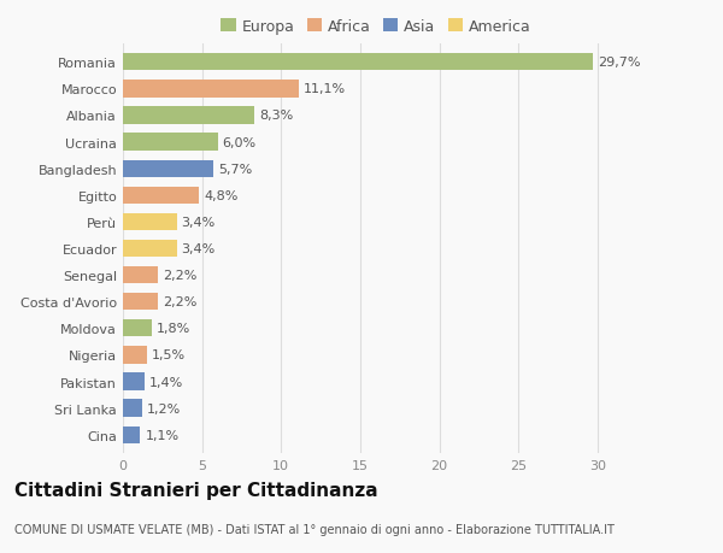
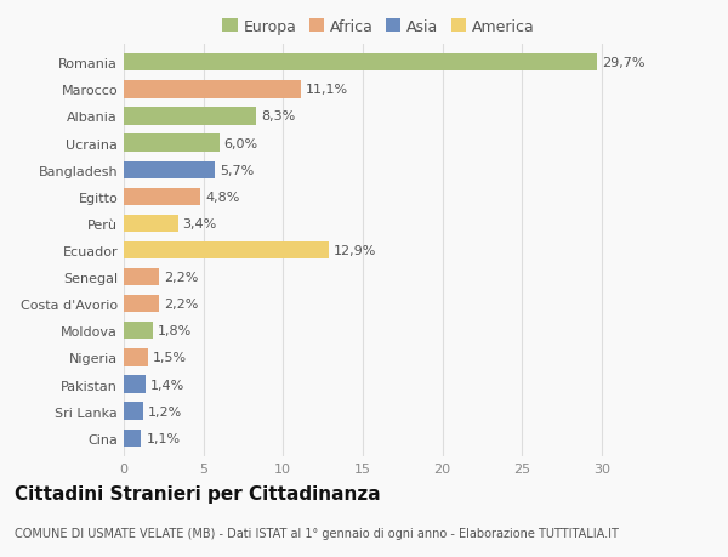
Ecuador: 3,4% -> 12,9%
